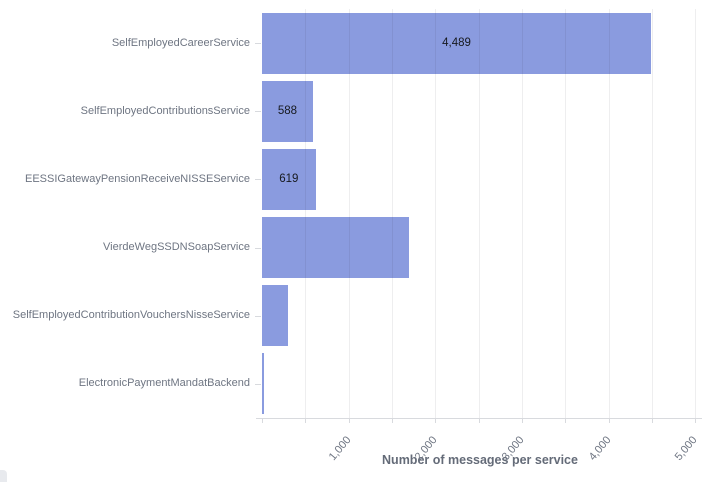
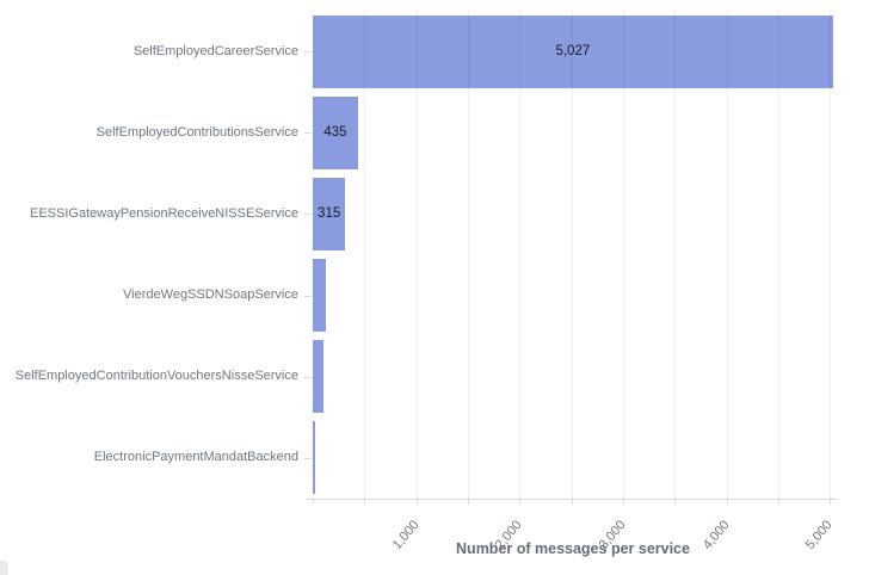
SelfEmployedCareerService: 4,489 -> 5,027
SelfEmployedContributionsService: 588 -> 435
EESSIGatewayPensionReceiveNISSEService: 619 -> 315
VierdeWegSSDNSoapService: 1700 -> 100
SelfEmployedContributionVouchersNisseService: 300 -> 100
